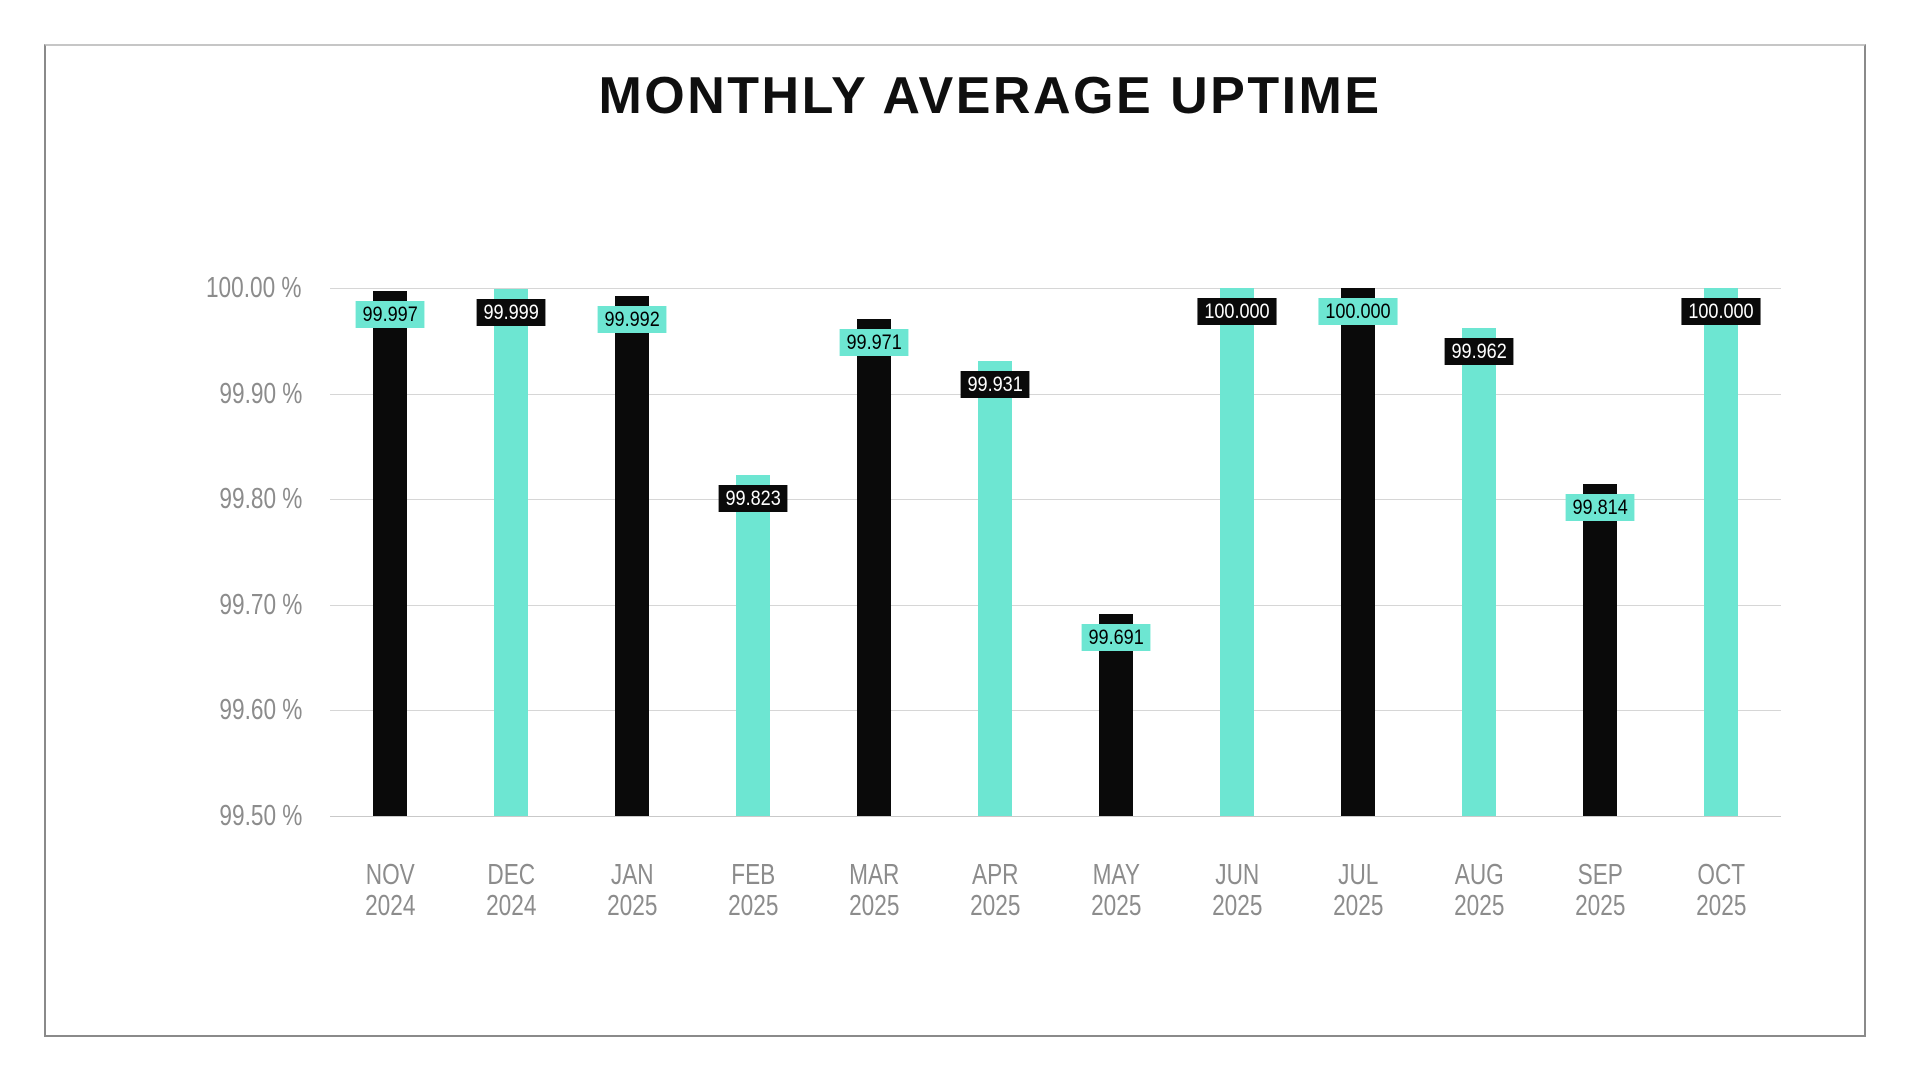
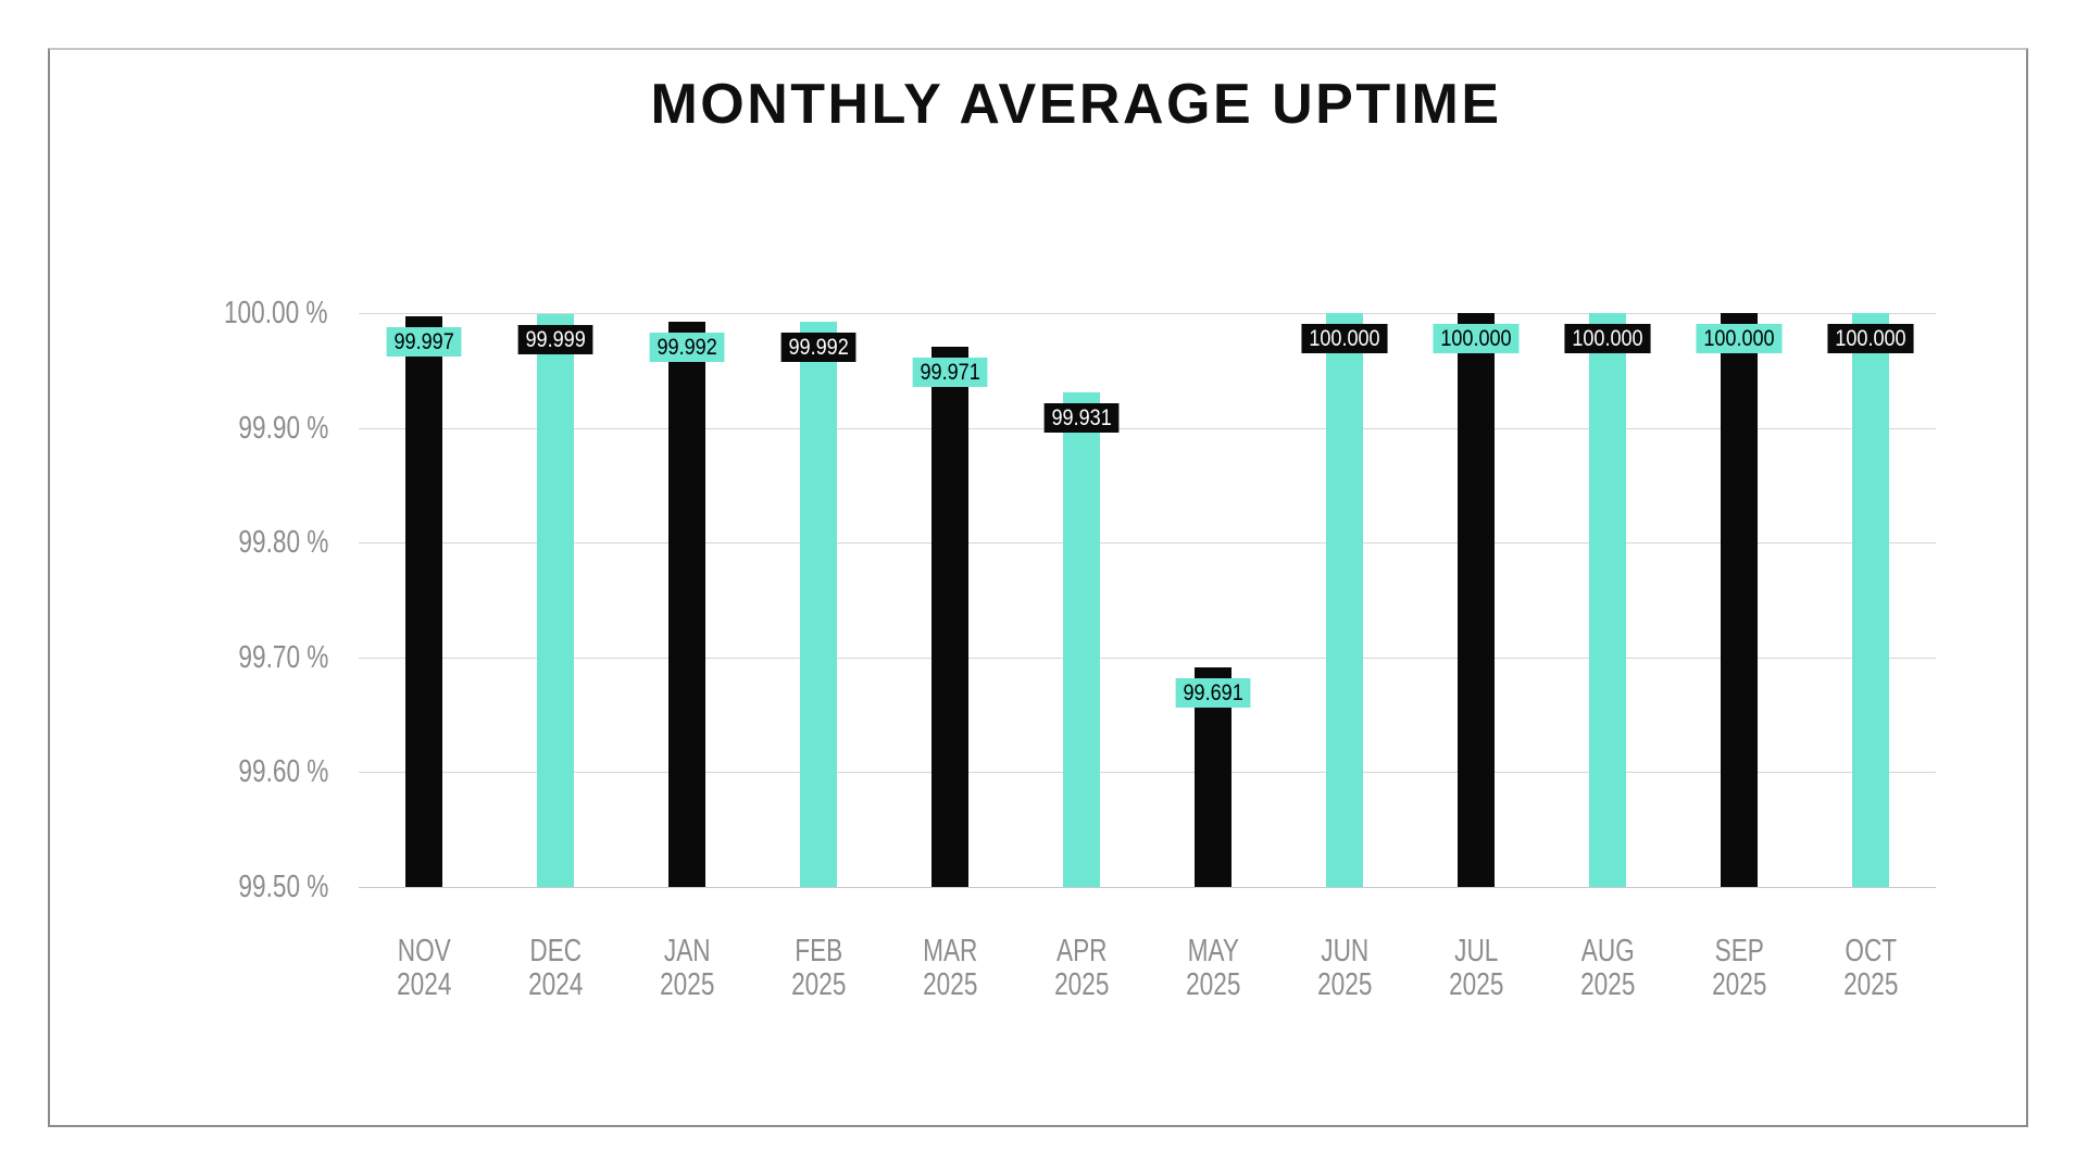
FEB 2025: 99.823 -> 99.992
AUG 2025: 99.962 -> 100.000
SEP 2025: 99.814 -> 100.000
